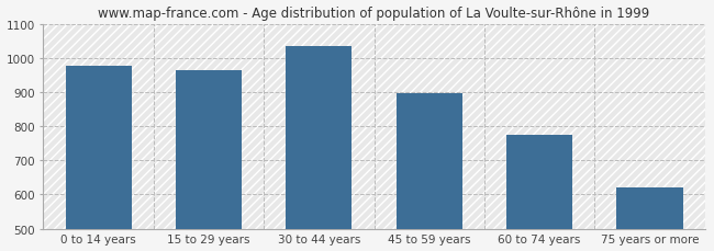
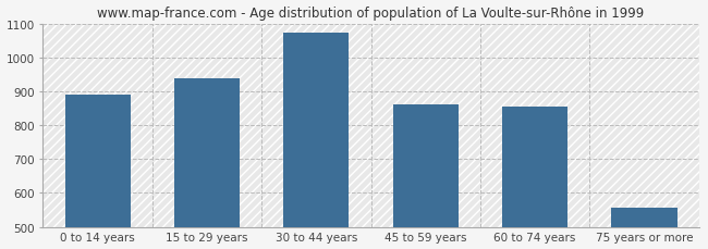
0 to 14 years: 975 -> 890
15 to 29 years: 965 -> 937
30 to 44 years: 1035 -> 1072
45 to 59 years: 895 -> 860
60 to 74 years: 775 -> 855
75 years or more: 620 -> 557
